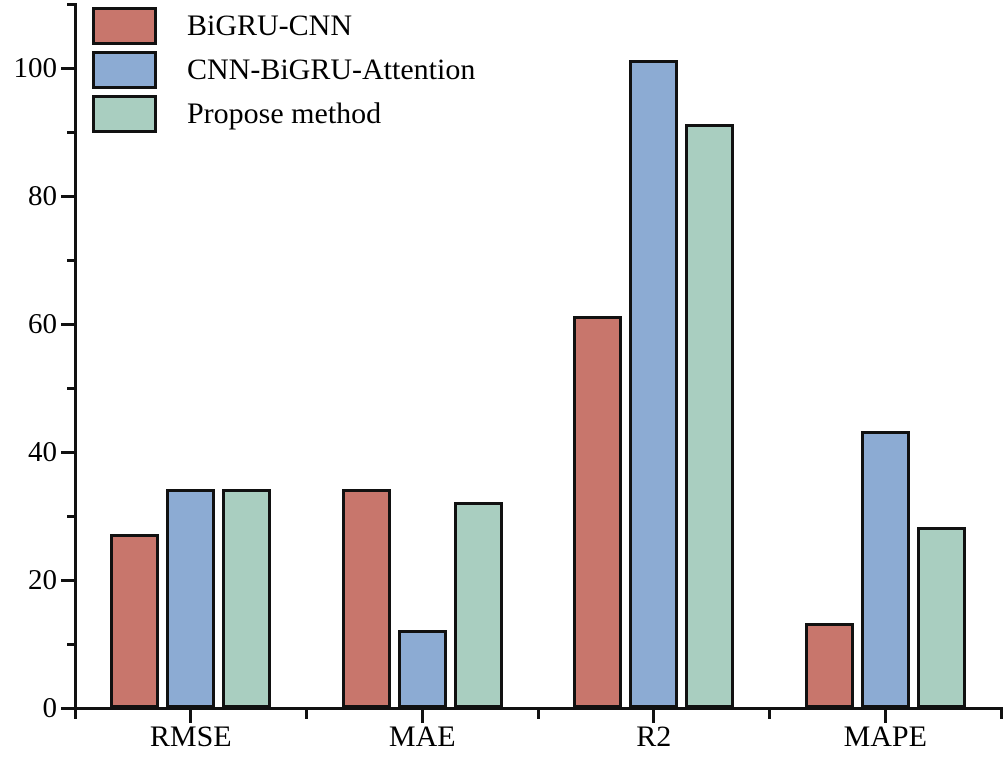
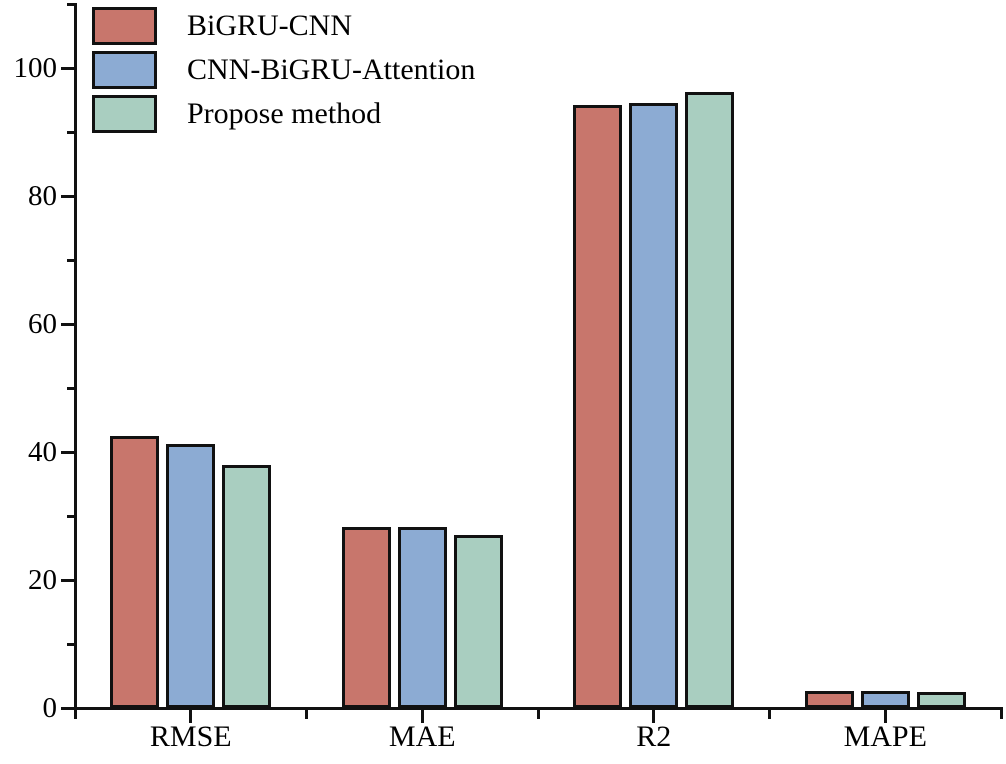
BiGRU-CNN/RMSE: 27 -> 42
CNN-BiGRU-Attention/RMSE: 34 -> 41
Propose method/RMSE: 34 -> 38
BiGRU-CNN/MAE: 34 -> 28
CNN-BiGRU-Attention/MAE: 12 -> 28
Propose method/MAE: 32 -> 27
BiGRU-CNN/R2: 61 -> 94
CNN-BiGRU-Attention/R2: 101 -> 94
Propose method/R2: 91 -> 96
BiGRU-CNN/MAPE: 13 -> 2
CNN-BiGRU-Attention/MAPE: 43 -> 2
Propose method/MAPE: 28 -> 2
